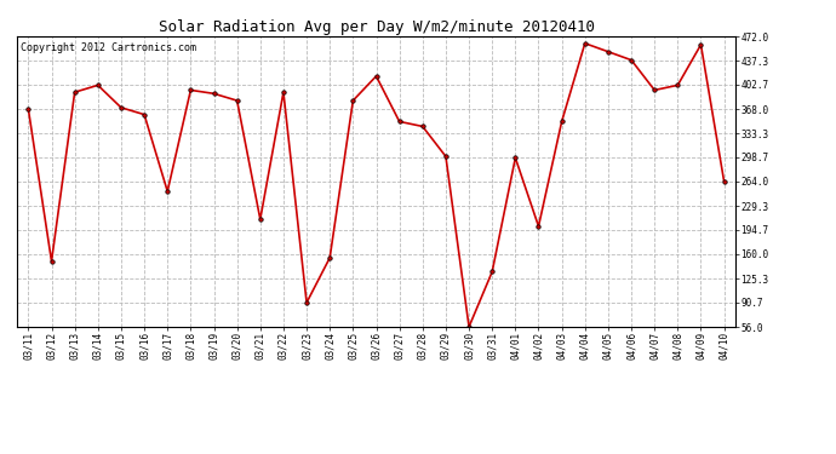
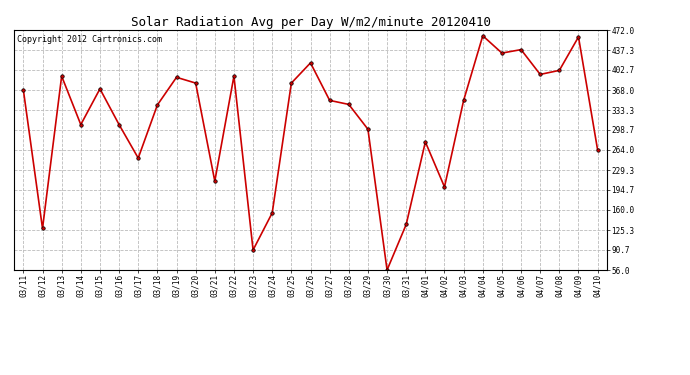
03/12: 150 -> 128
03/14: 402 -> 308
03/16: 360 -> 308
03/18: 395 -> 342
04/01: 298 -> 278
04/05: 450 -> 432
